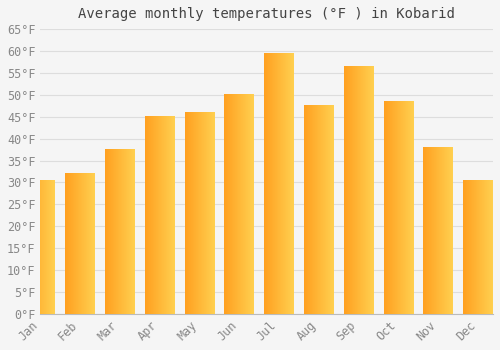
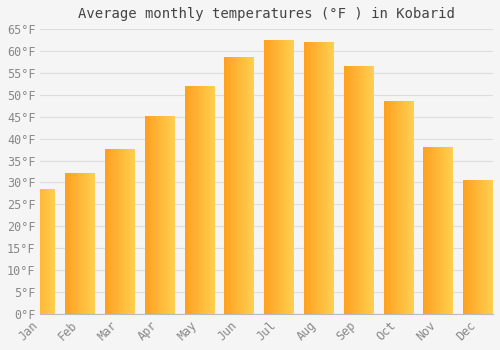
Jan: 30.5°F -> 28.5°F
May: 46.0°F -> 52.0°F
Jun: 50.0°F -> 58.5°F
Jul: 59.5°F -> 62.5°F
Aug: 47.5°F -> 62.0°F
